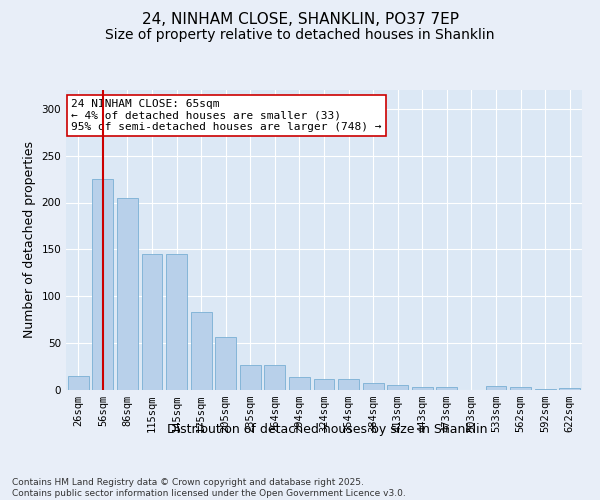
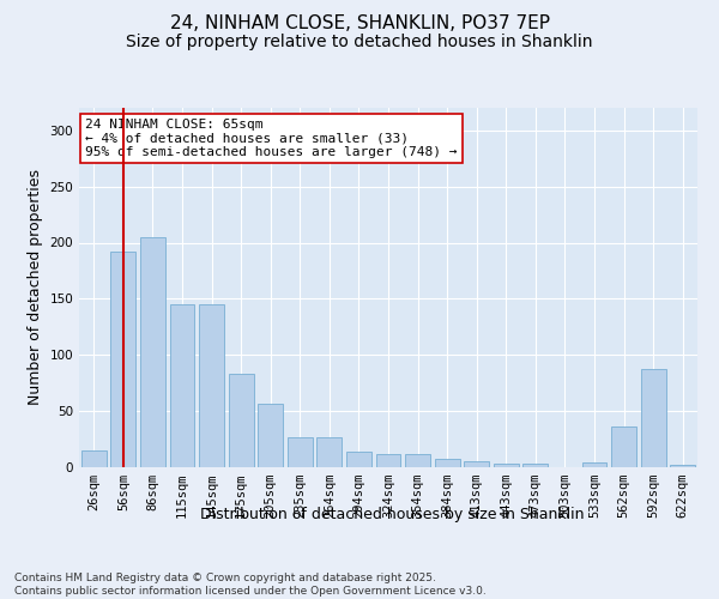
56sqm: 225 -> 192
562sqm: 3 -> 36
592sqm: 1 -> 88
